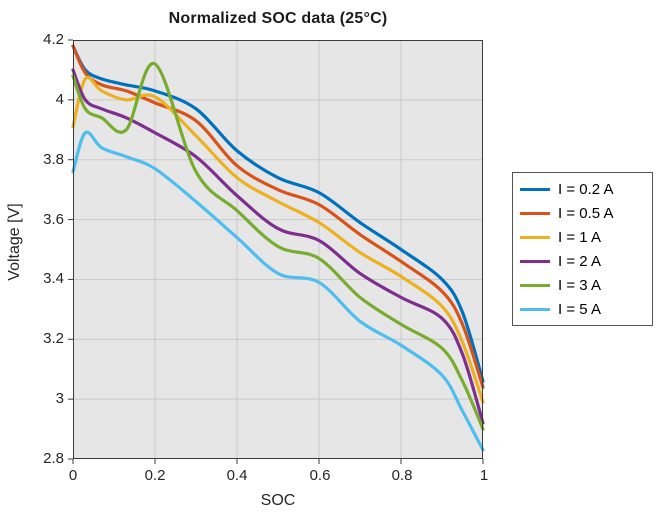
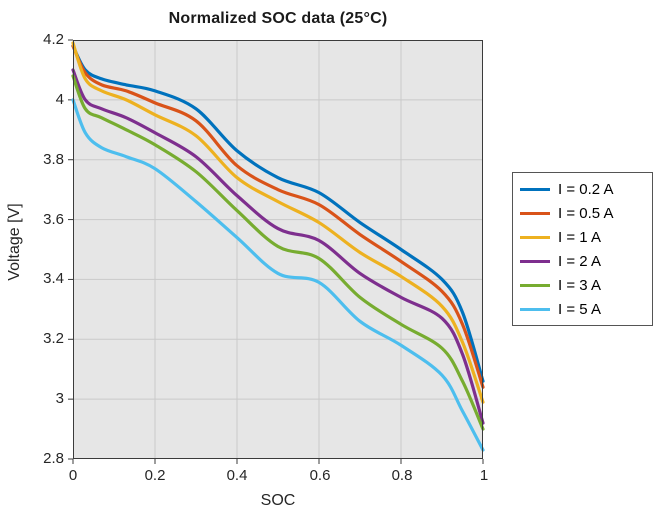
I = 1 A/0: 3.91 -> 4.19
I = 5 A/0: 3.76 -> 4.00
I = 1 A/0.2: 4.01 -> 3.95
I = 3 A/0.2: 4.12 -> 3.85
